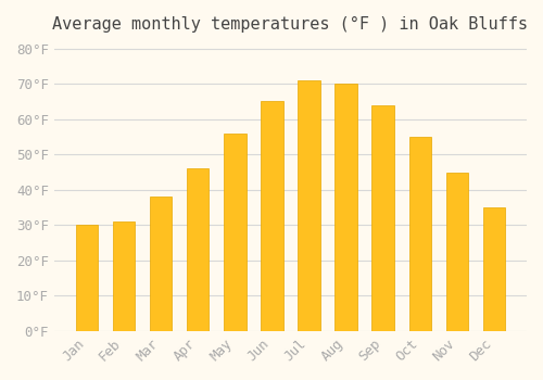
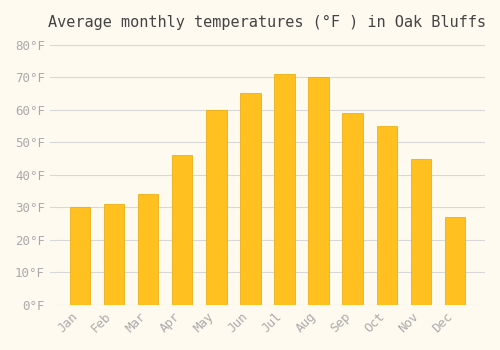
Mar: 38°F -> 34°F
May: 56°F -> 60°F
Sep: 64°F -> 59°F
Dec: 35°F -> 27°F
